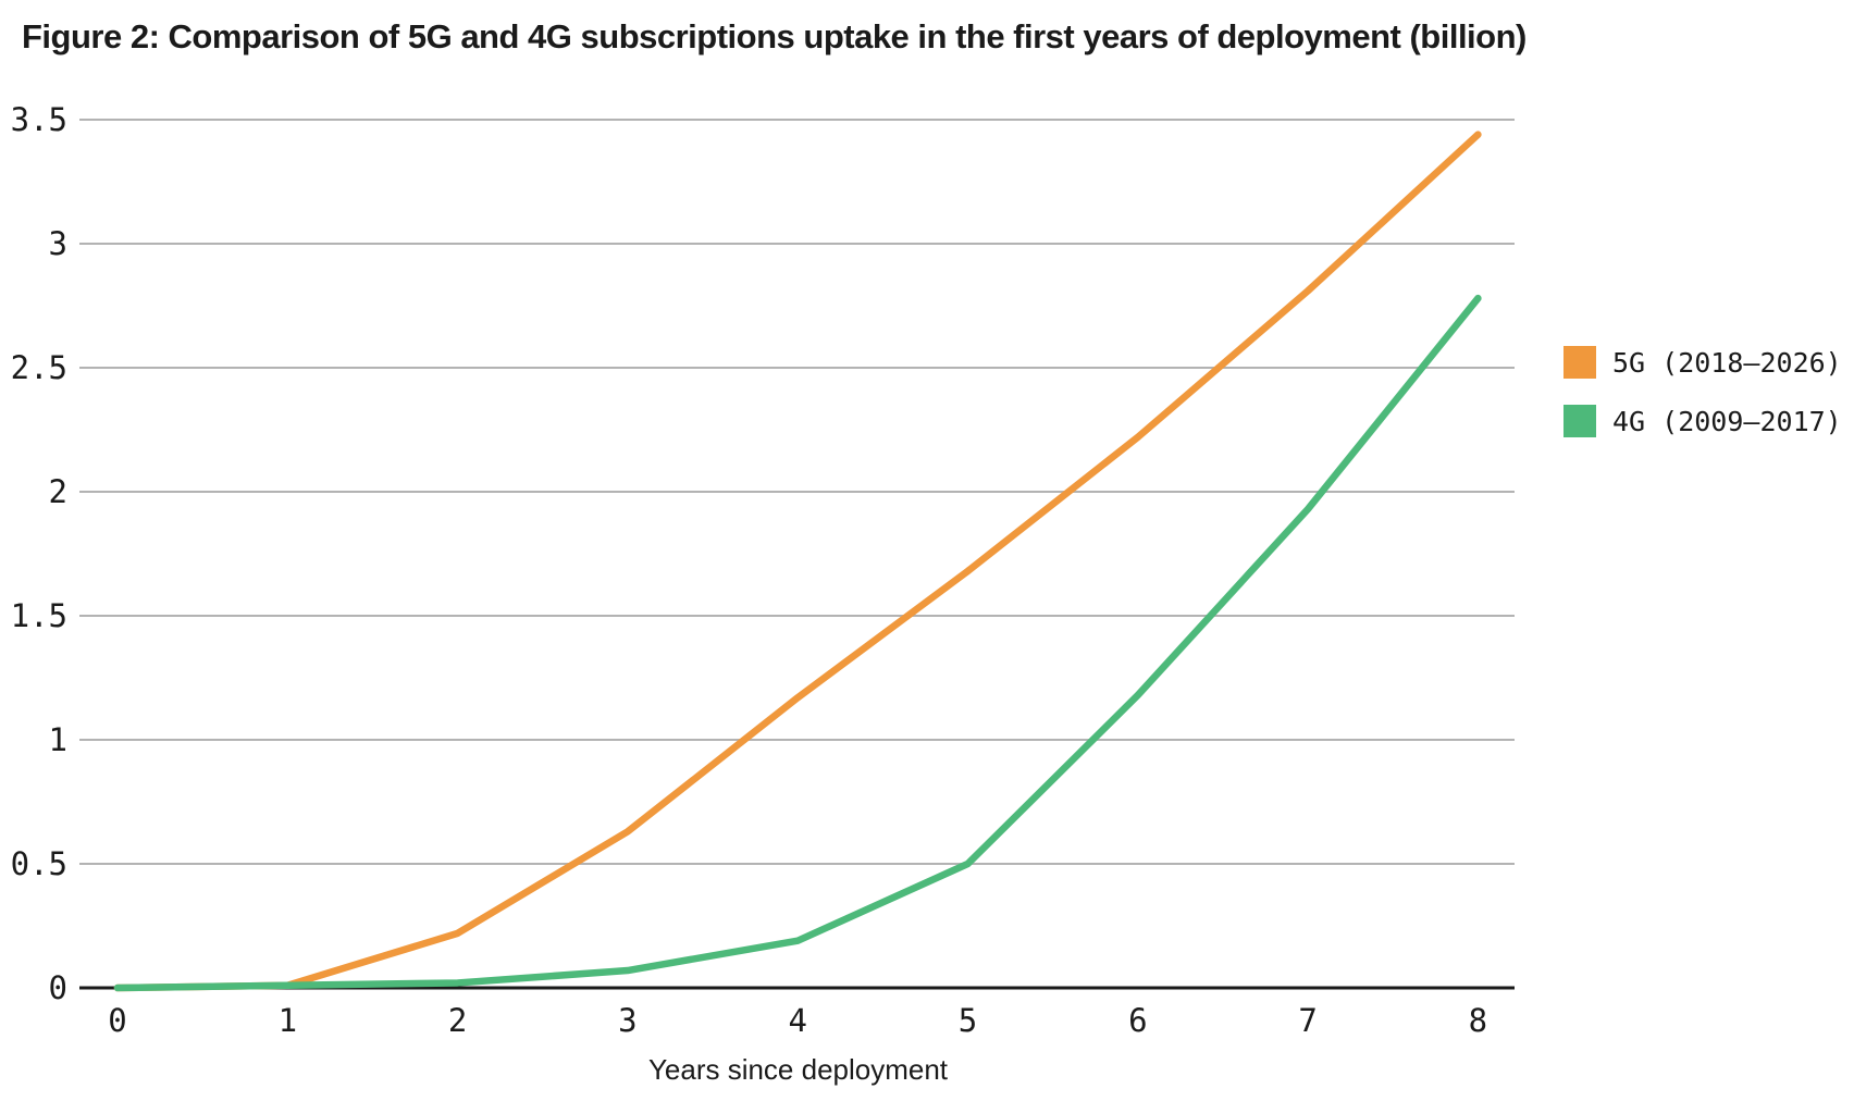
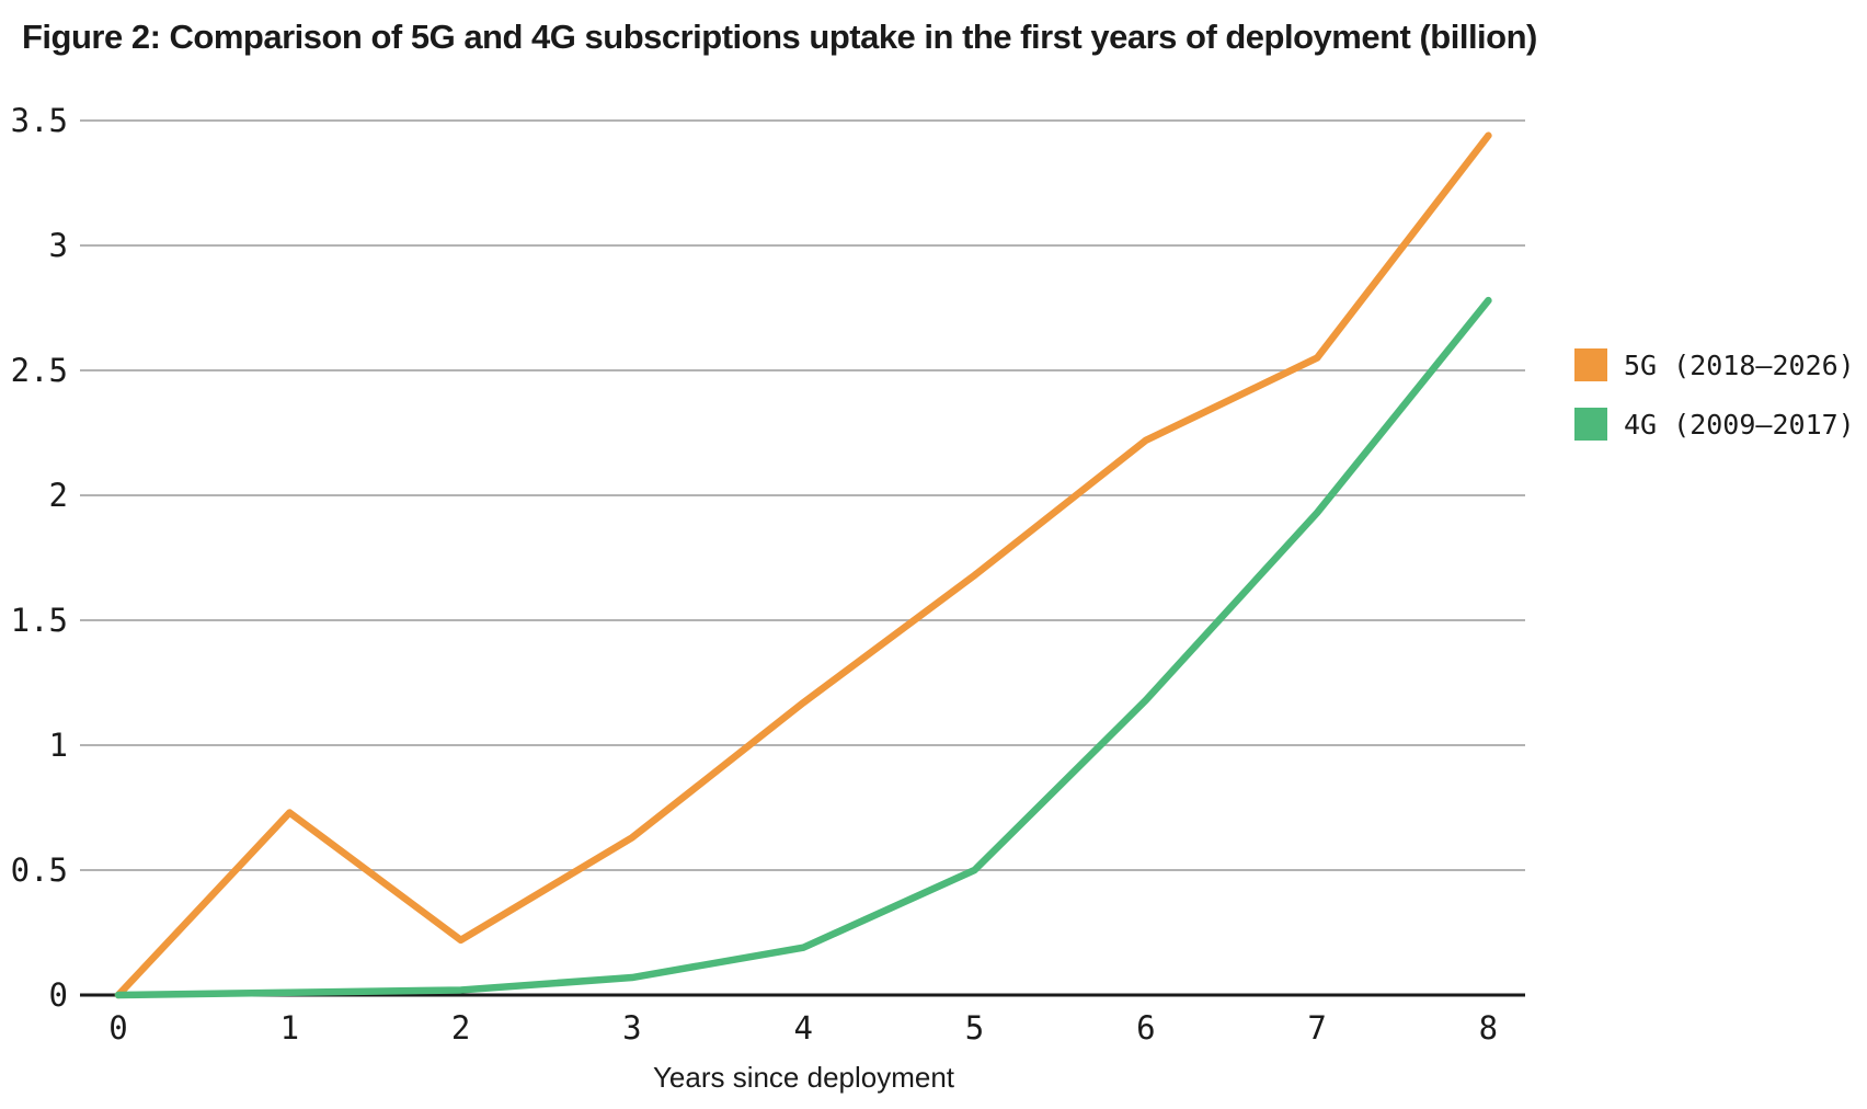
5G (2018–2026)/1: 0.01 -> 0.73
5G (2018–2026)/7: 2.81 -> 2.55
